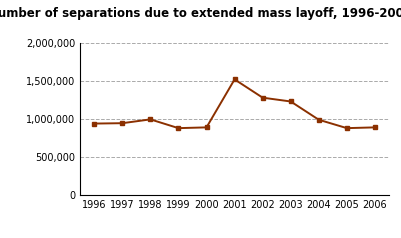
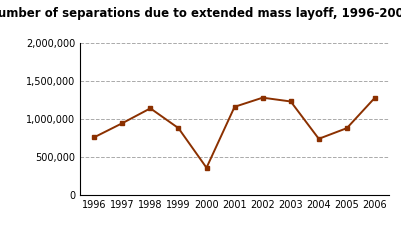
1996: 940,000 -> 760,000
1998: 1,000,000 -> 1,140,000
2000: 890,000 -> 360,000
2001: 1,520,000 -> 1,160,000
2004: 990,000 -> 740,000
2006: 890,000 -> 1,280,000
